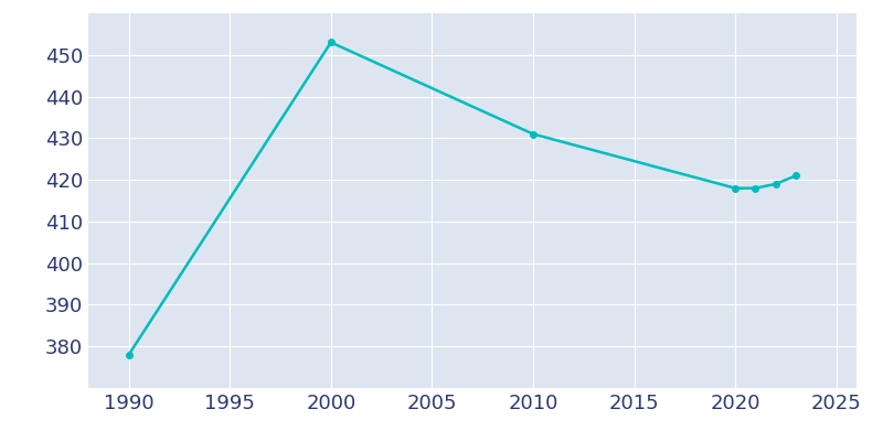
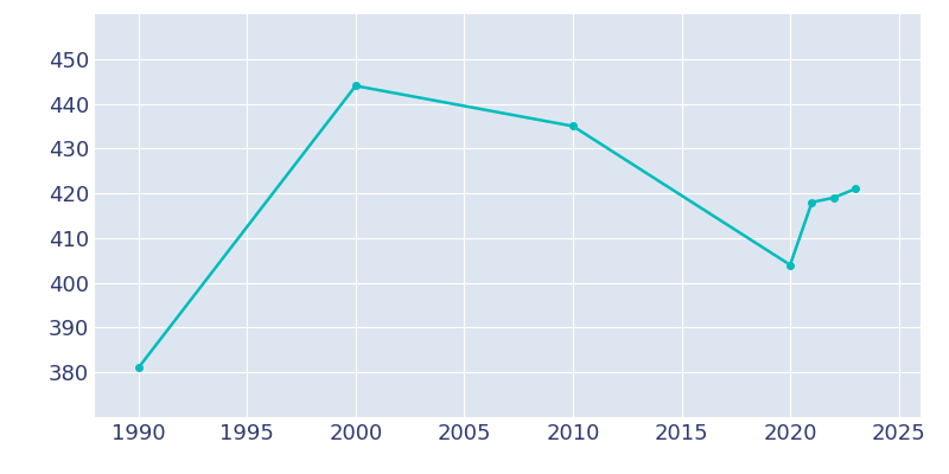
1990: 378 -> 381
2000: 453 -> 444
2010: 431 -> 435
2020: 418 -> 404
